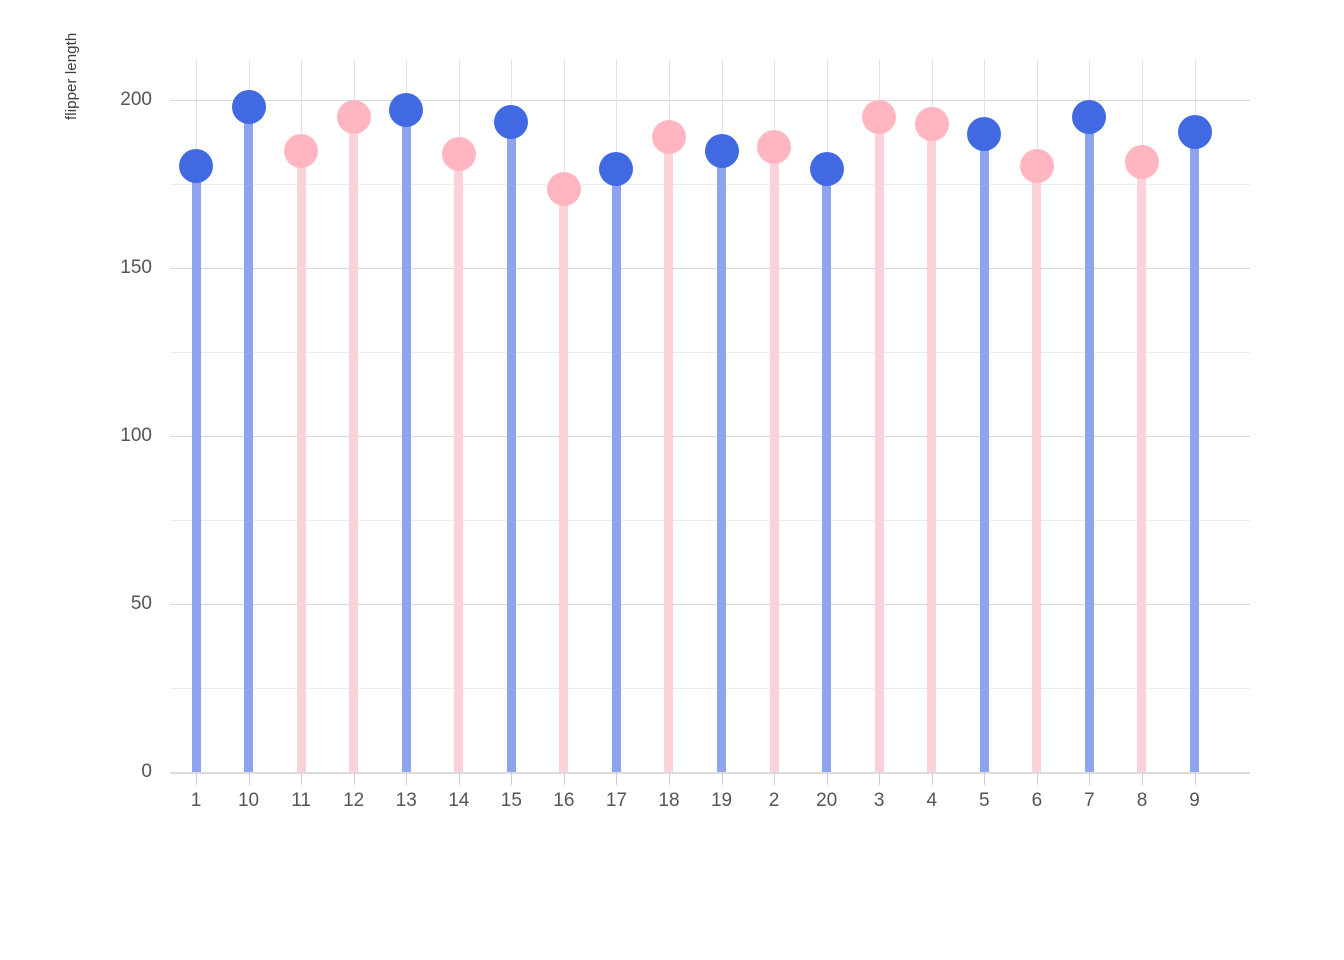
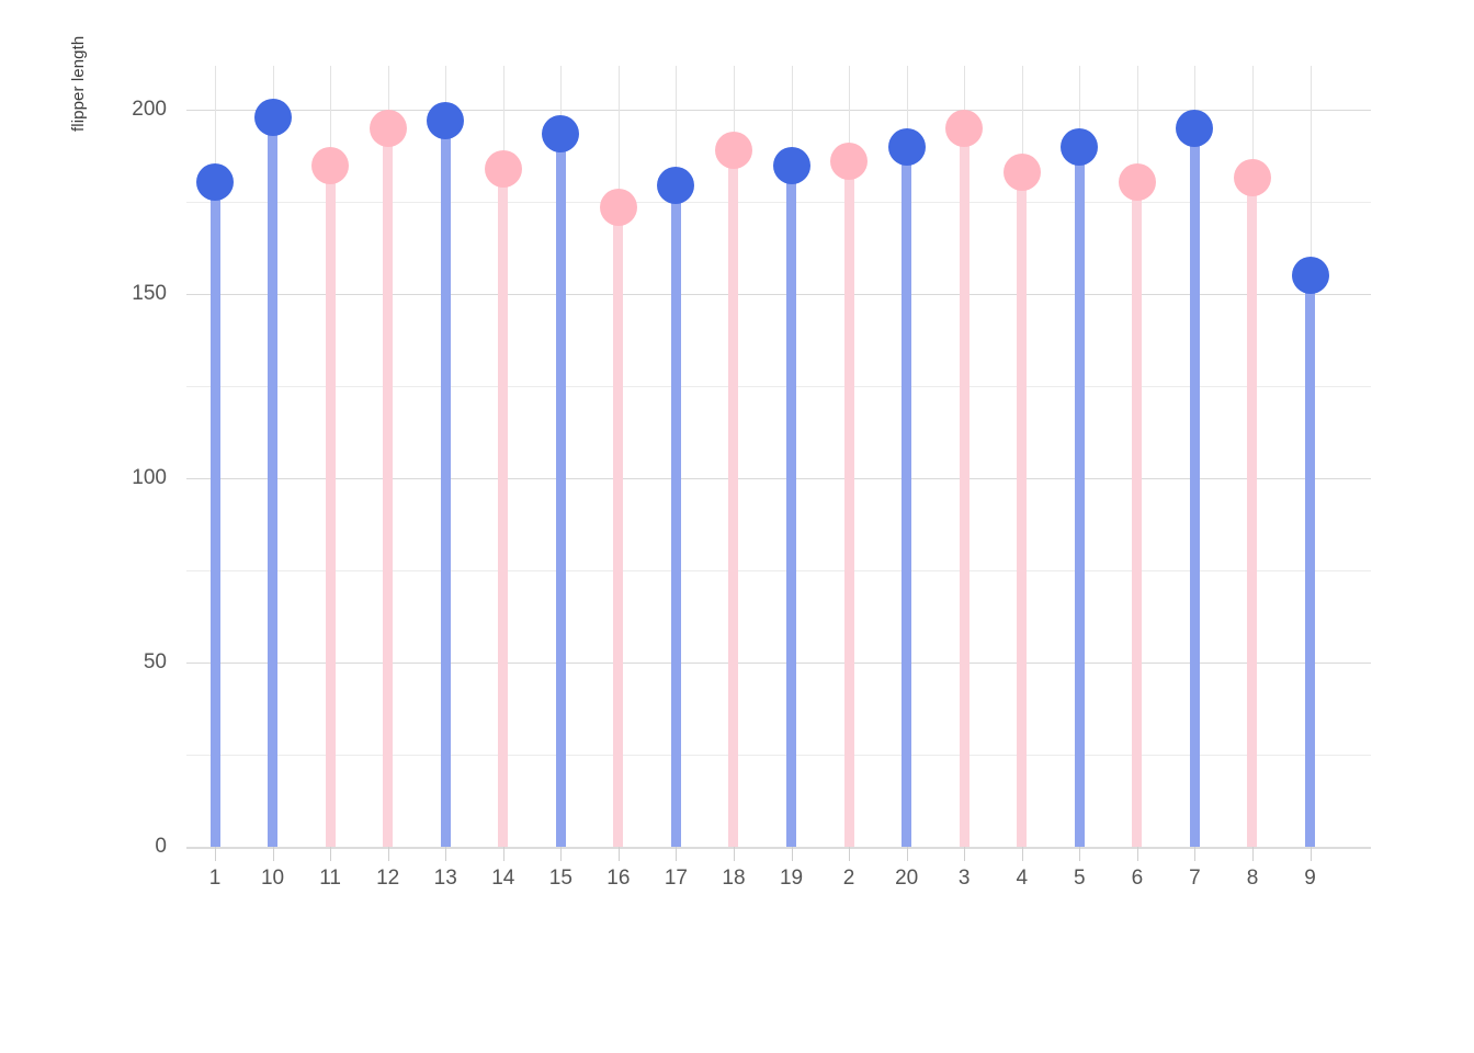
20: 180 -> 190
4: 193 -> 183
9: 190 -> 155
